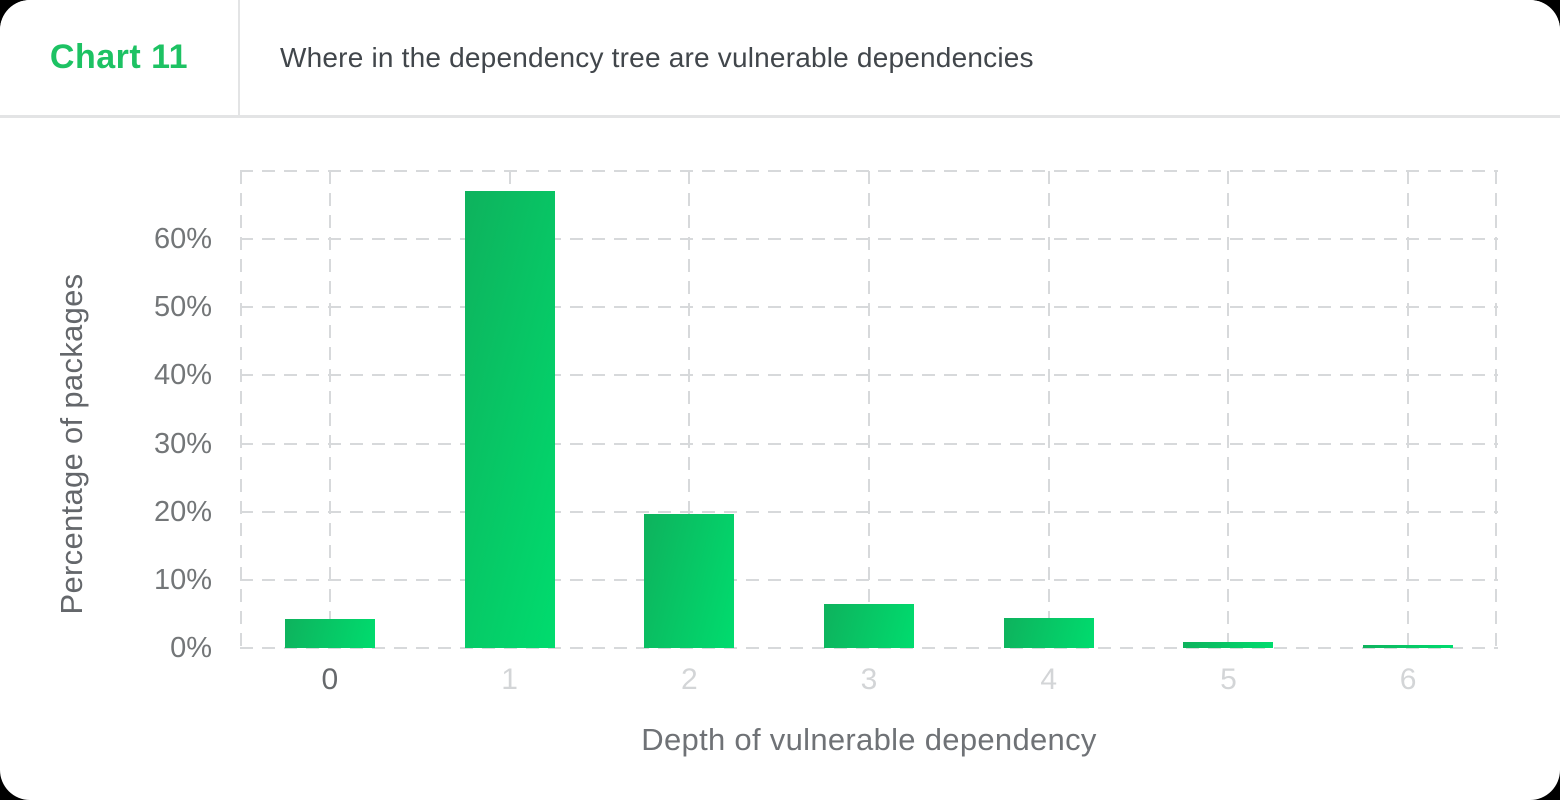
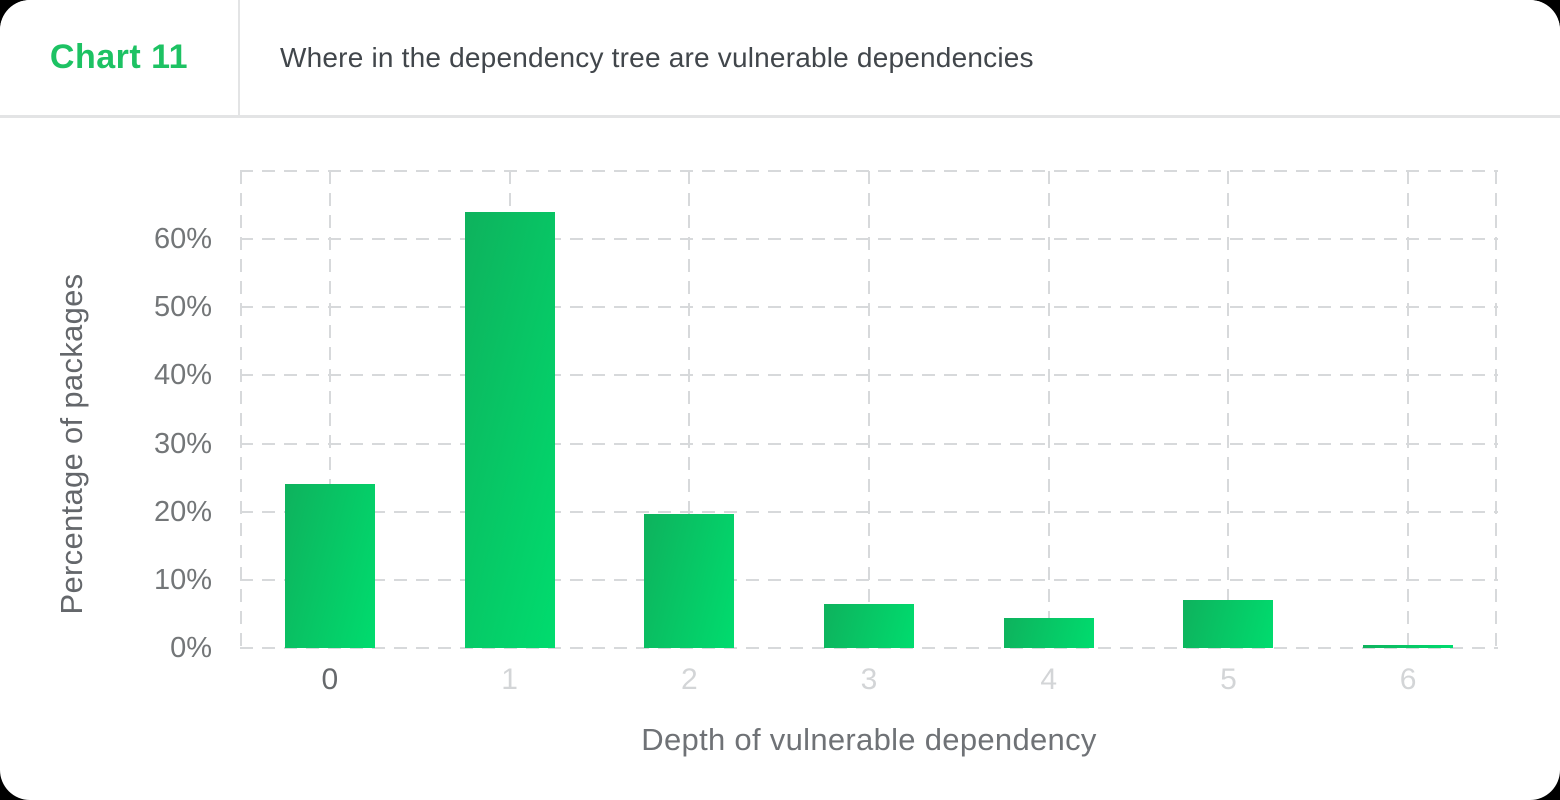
0: 4% -> 24%
1: 67% -> 64%
5: 1% -> 7%
